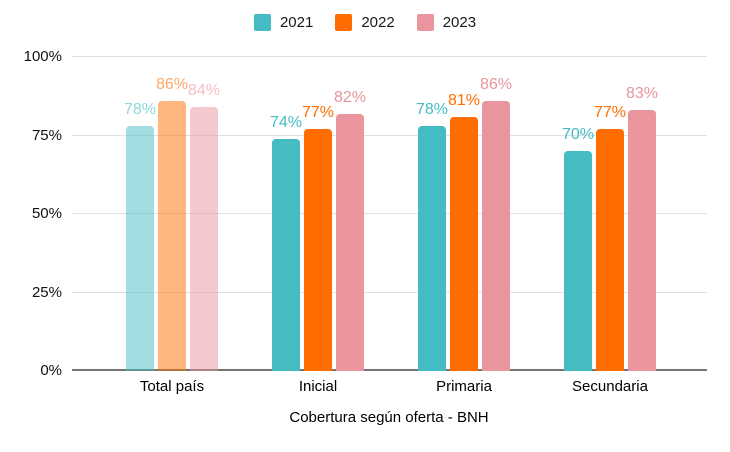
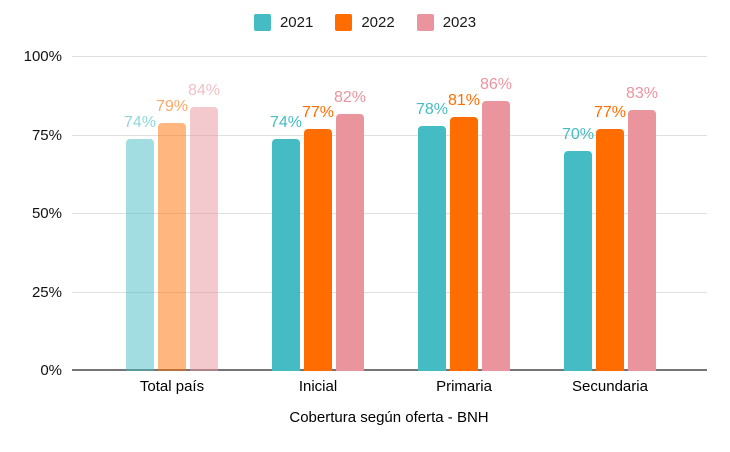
2021/Total país: 78% -> 74%
2022/Total país: 86% -> 79%
